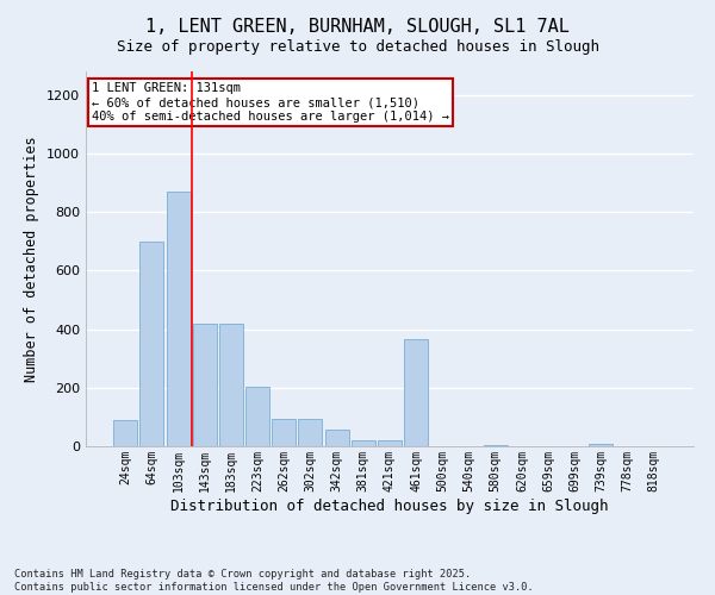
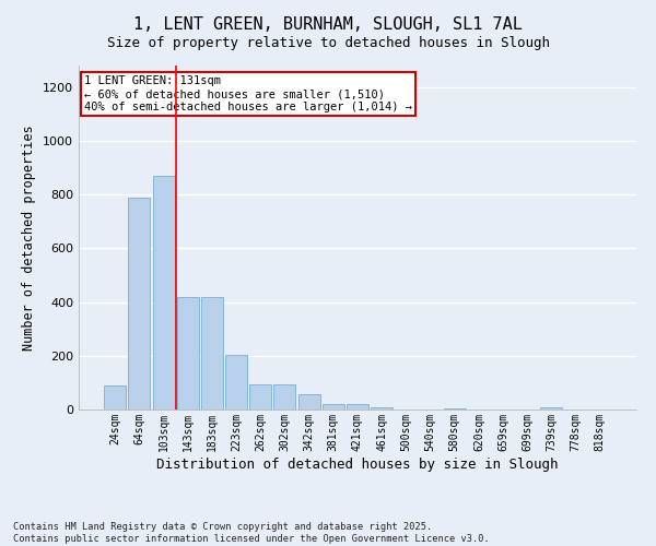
64sqm: 700 -> 790
461sqm: 365 -> 10
